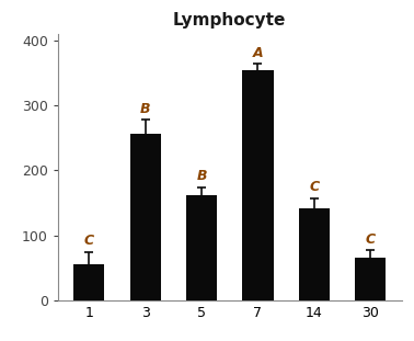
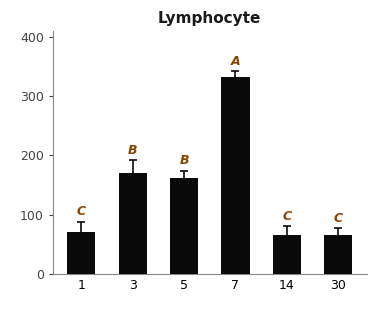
1: 56 -> 70
3: 256 -> 170
7: 354 -> 332
14: 142 -> 65
